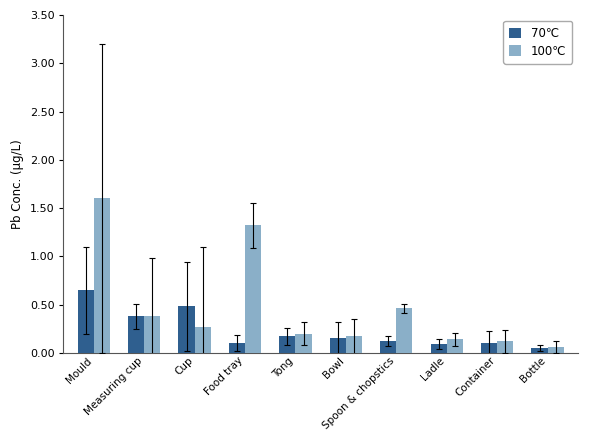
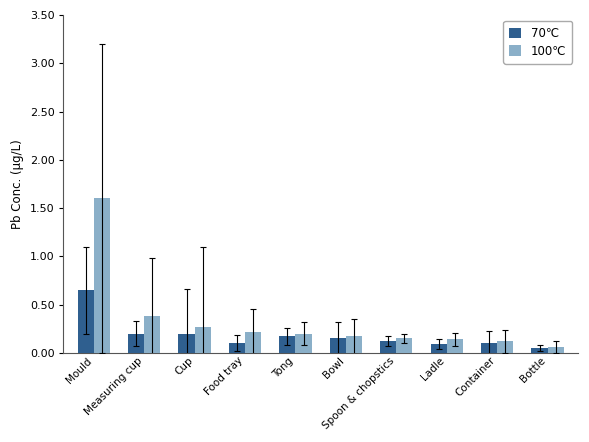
70℃/Measuring cup: 0.38 -> 0.20
70℃/Cup: 0.48 -> 0.20
100℃/Food tray: 1.32 -> 0.22
100℃/Spoon & chopstics: 0.46 -> 0.15
